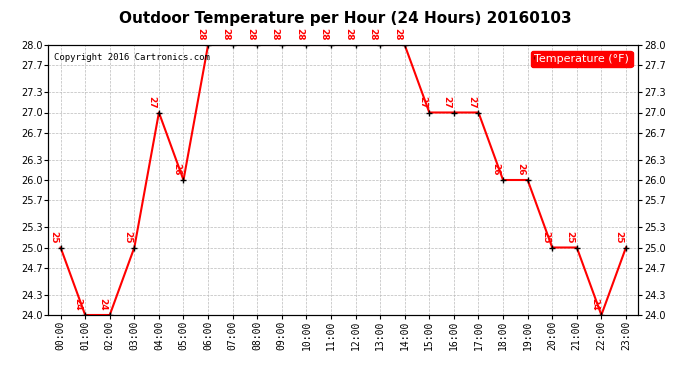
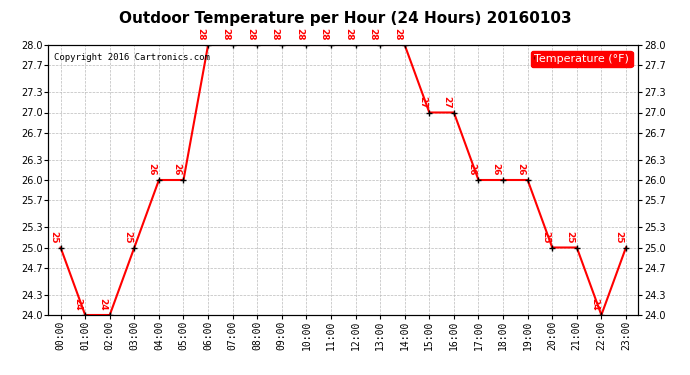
04:00: 27 -> 26
17:00: 27 -> 26
